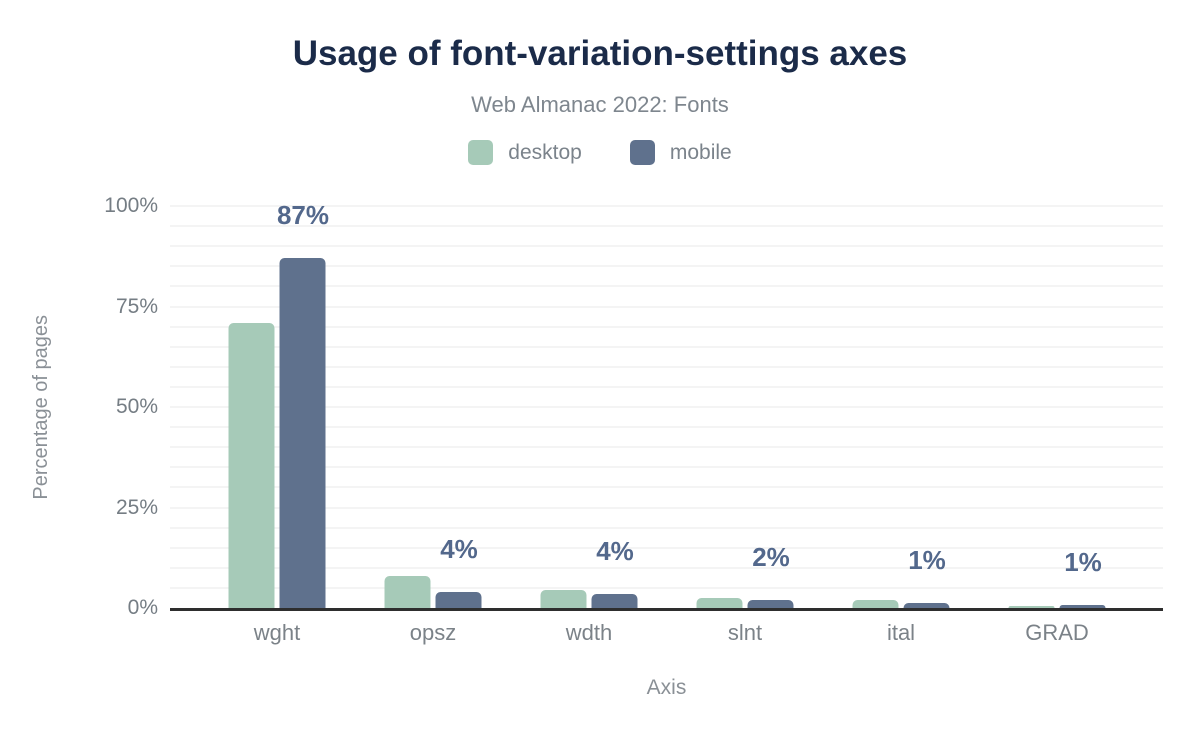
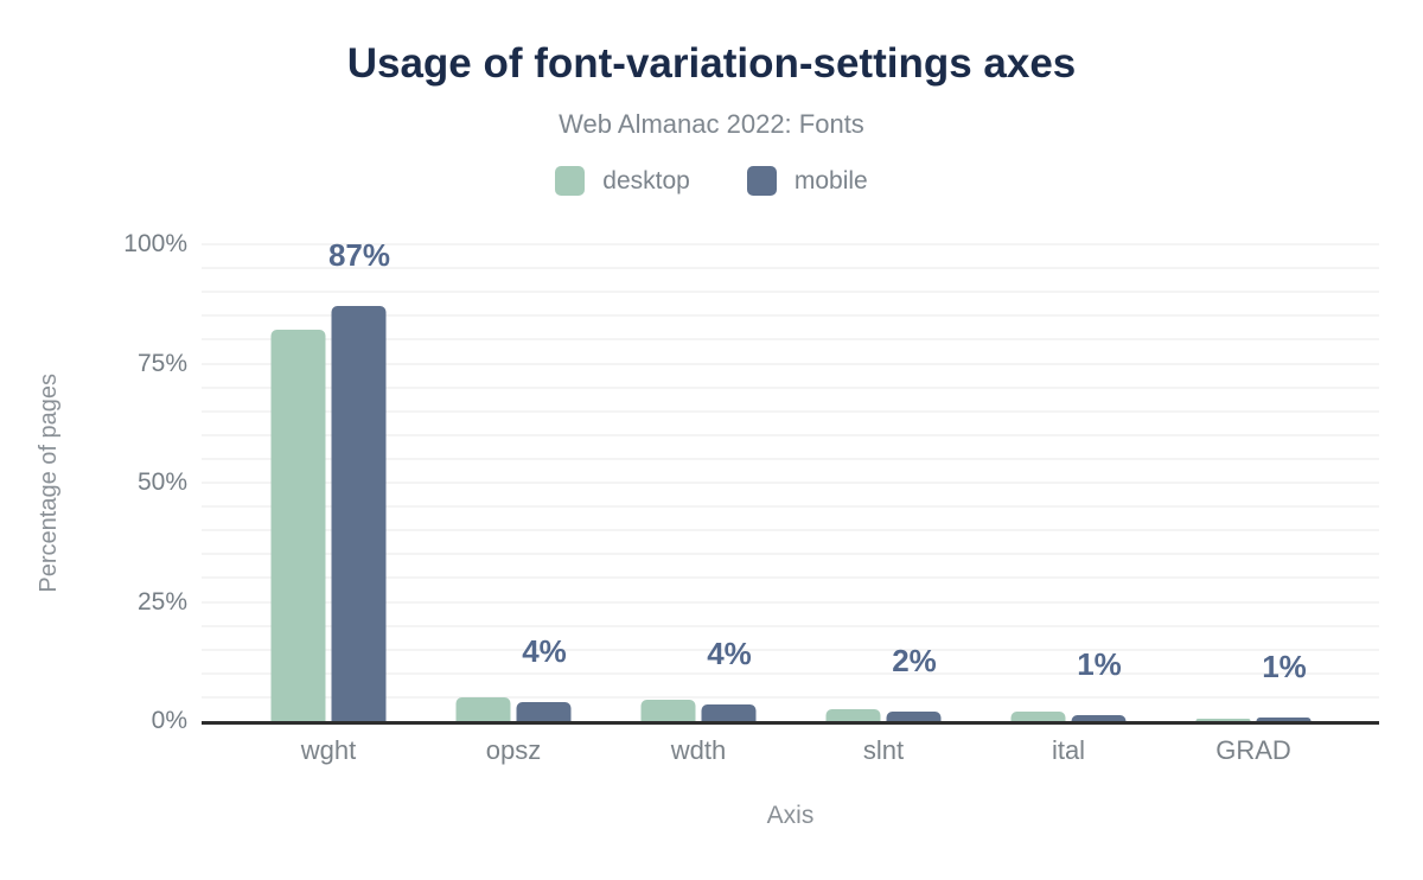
desktop/wght: 71% -> 82%
desktop/opsz: 8% -> 5%
